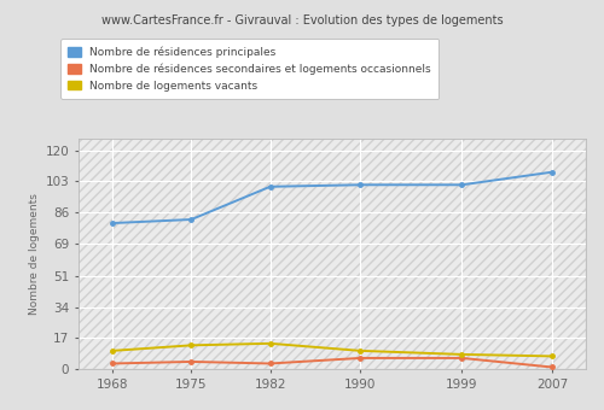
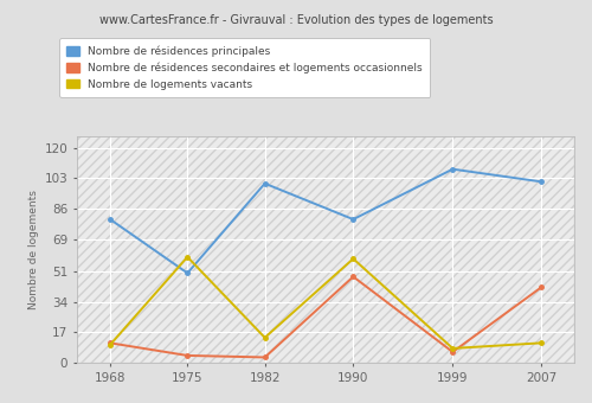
Nombre de résidences secondaires et logements occasionnels/1968: 3 -> 11
Nombre de résidences principales/1975: 82 -> 50
Nombre de logements vacants/1975: 13 -> 59
Nombre de résidences principales/1990: 101 -> 80
Nombre de résidences secondaires et logements occasionnels/1990: 6 -> 48
Nombre de logements vacants/1990: 10 -> 58
Nombre de résidences principales/1999: 101 -> 108
Nombre de résidences principales/2007: 108 -> 101
Nombre de résidences secondaires et logements occasionnels/2007: 1 -> 42
Nombre de logements vacants/2007: 7 -> 11
